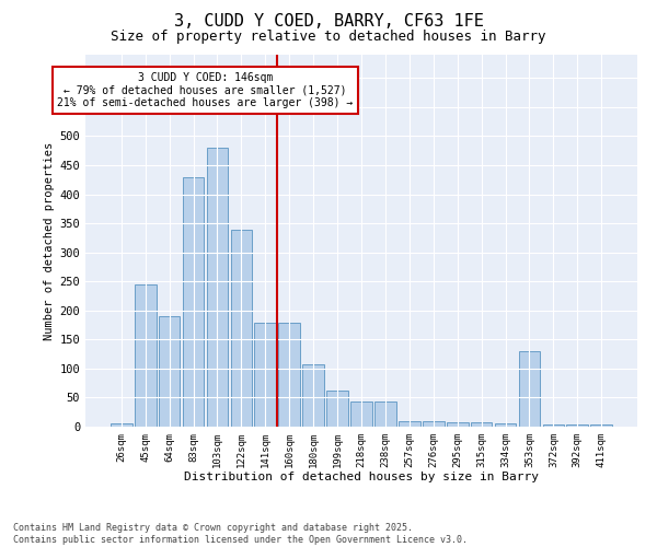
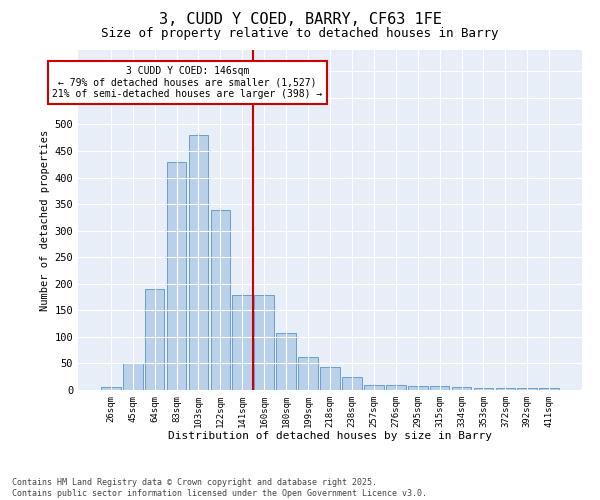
45sqm: 244 -> 50
238sqm: 44 -> 24
353sqm: 130 -> 4
